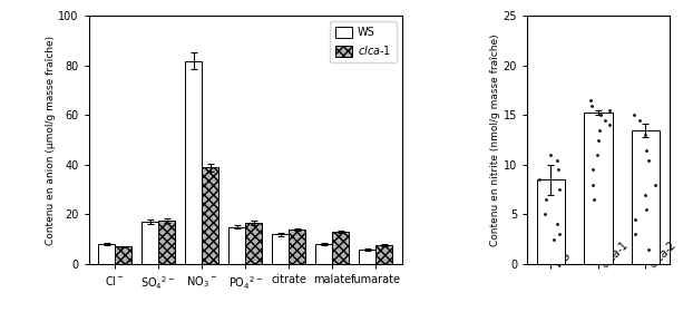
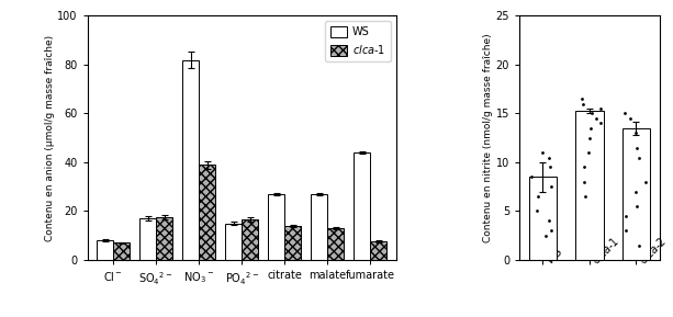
WS/citrate: 12 -> 27
WS/malate: 8 -> 27
WS/fumarate: 6 -> 44
